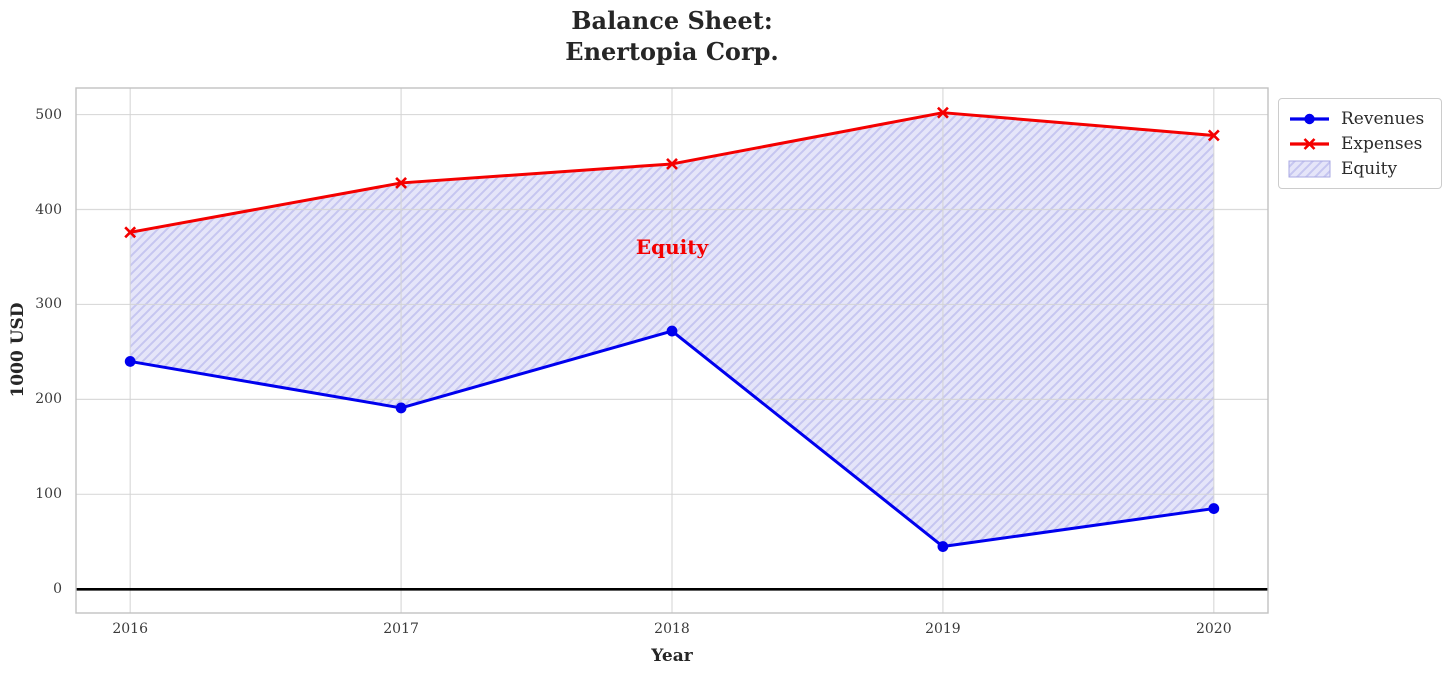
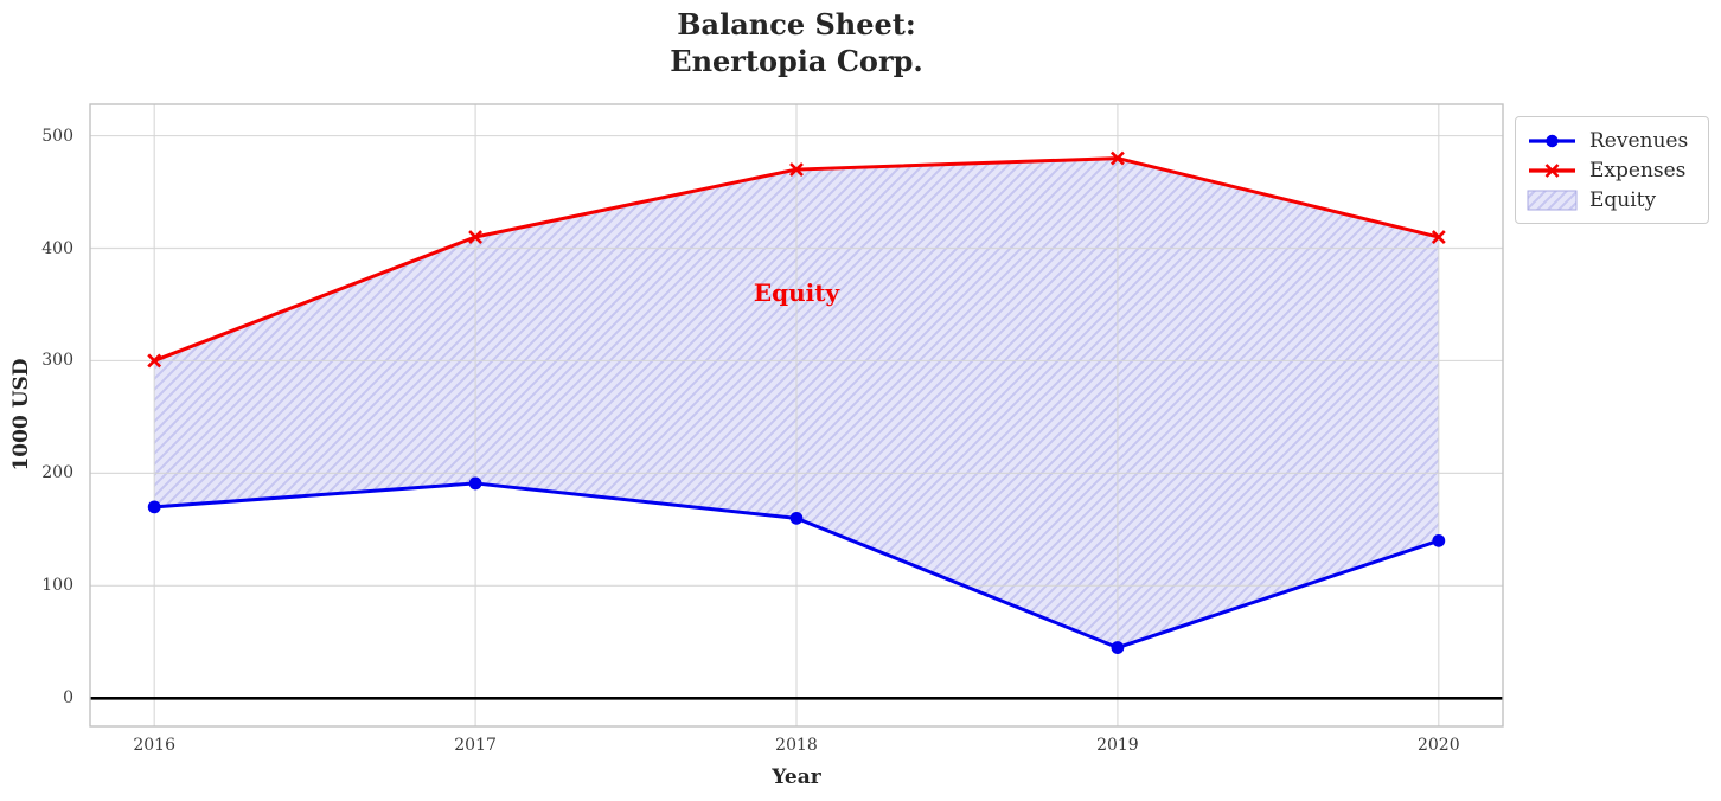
Revenues/2016: 240 -> 170
Expenses/2016: 380 -> 300
Expenses/2017: 430 -> 410
Revenues/2018: 270 -> 160
Expenses/2018: 450 -> 470
Expenses/2019: 500 -> 480
Revenues/2020: 80 -> 140
Expenses/2020: 480 -> 410
